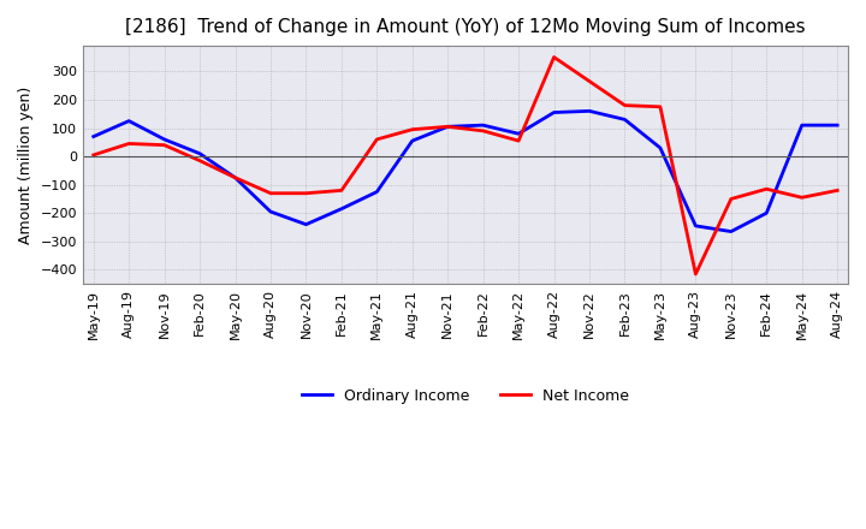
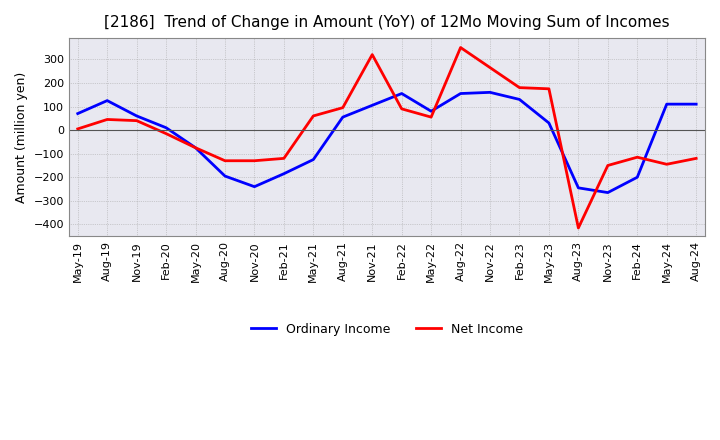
Net Income/Nov-21: 105 -> 320
Ordinary Income/Feb-22: 110 -> 155
